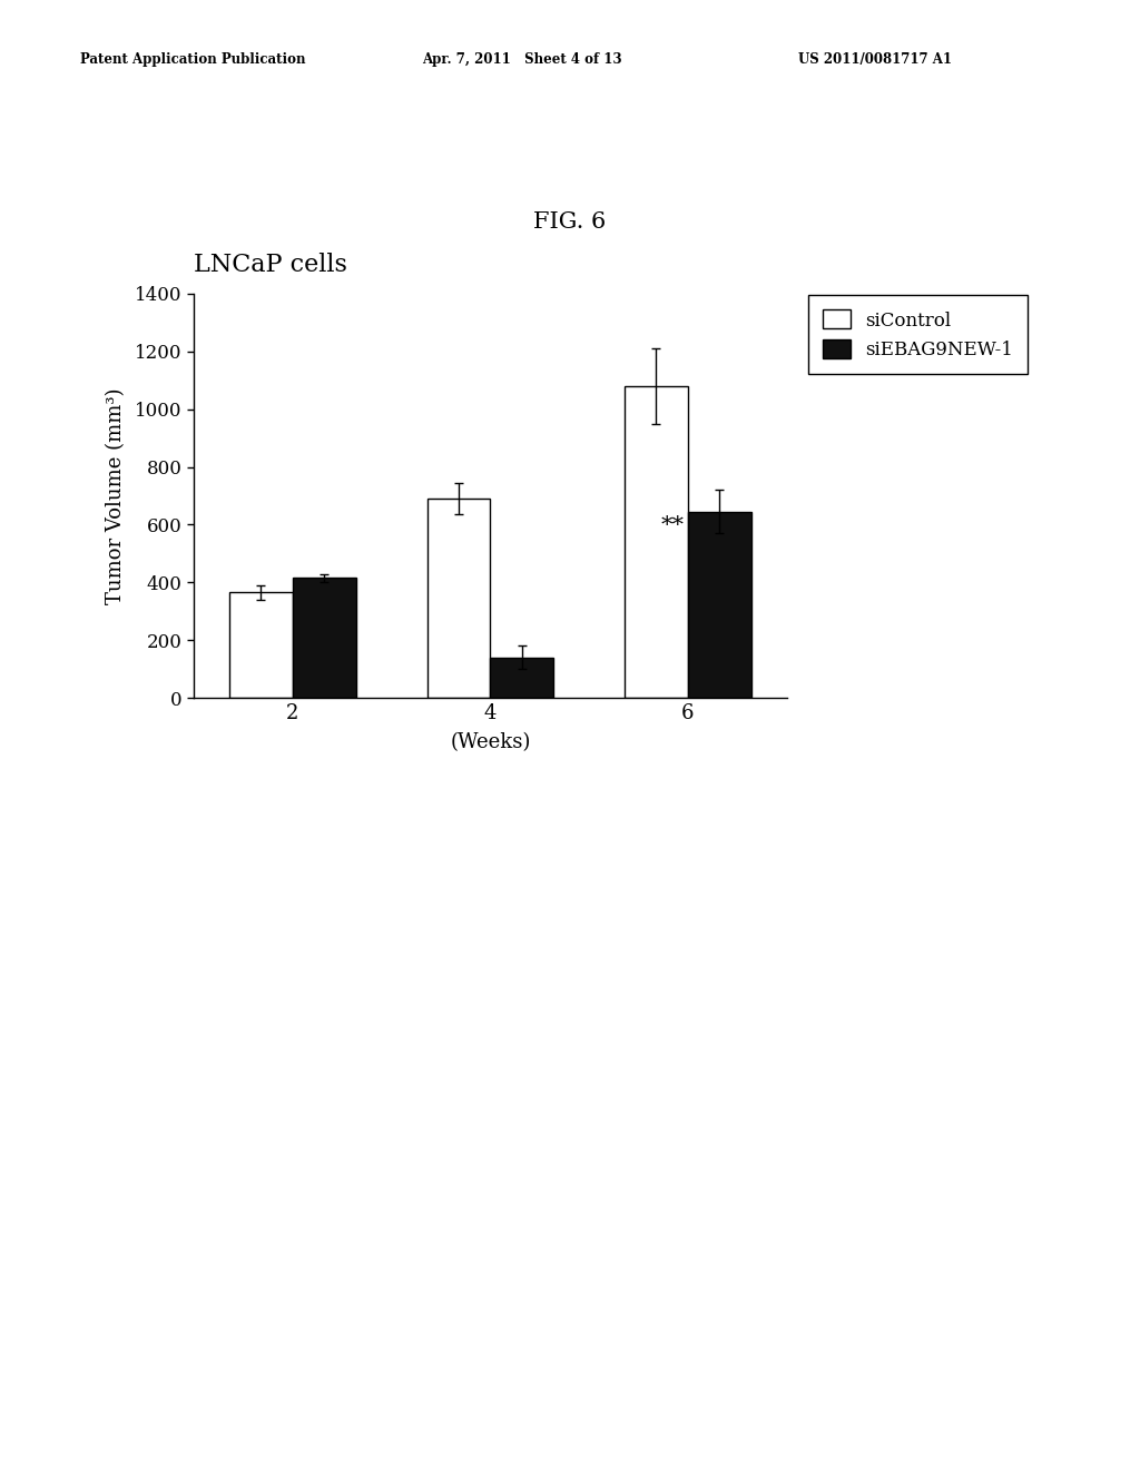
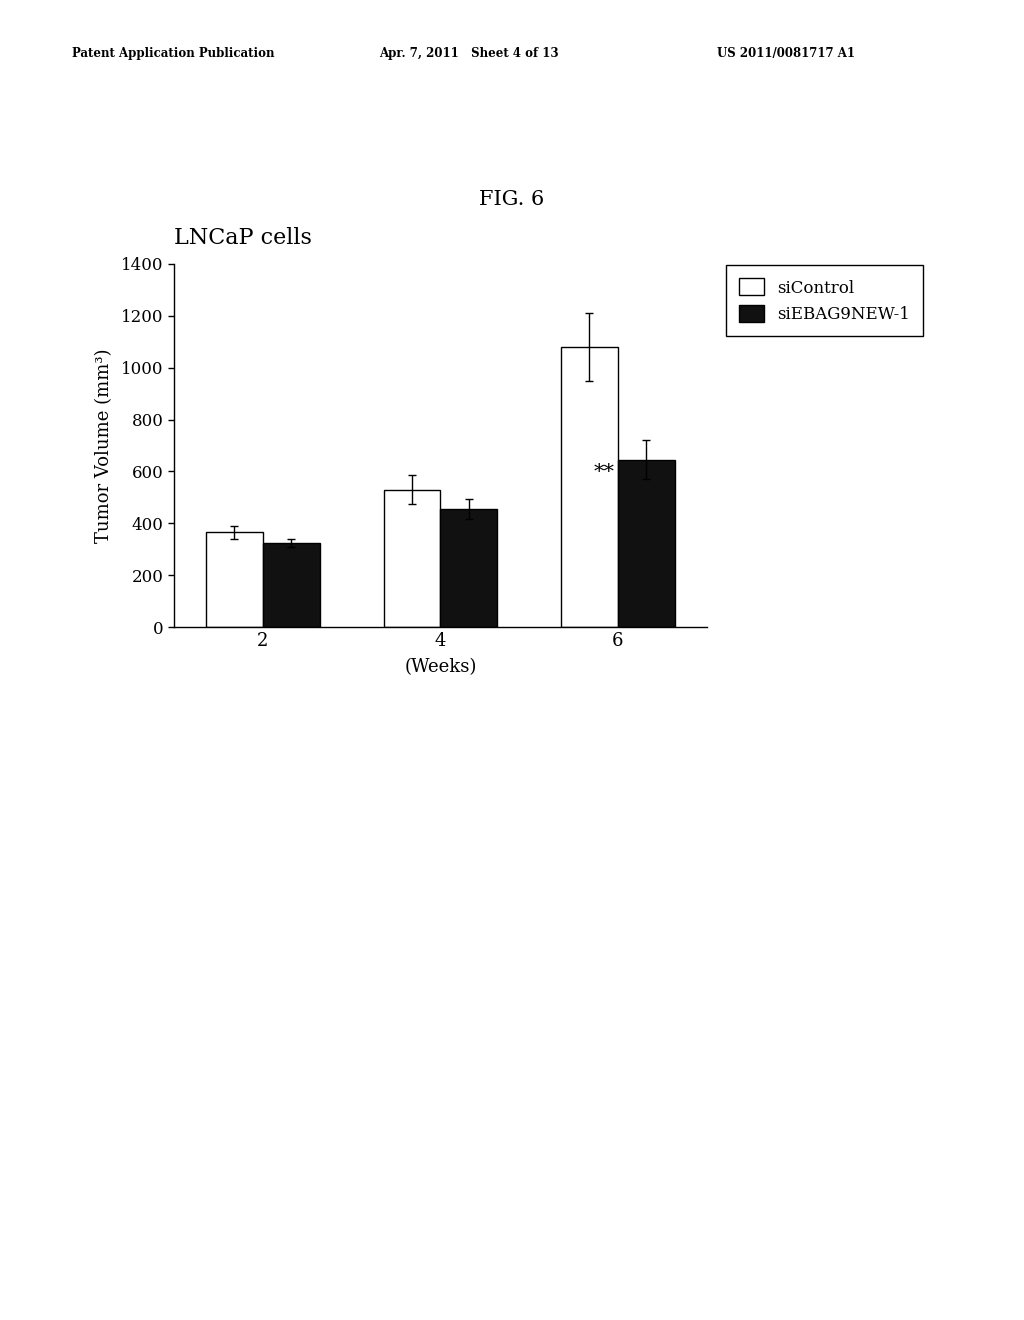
siEBAG9NEW-1/2: 415 -> 325
siControl/4: 690 -> 530
siEBAG9NEW-1/4: 140 -> 455
